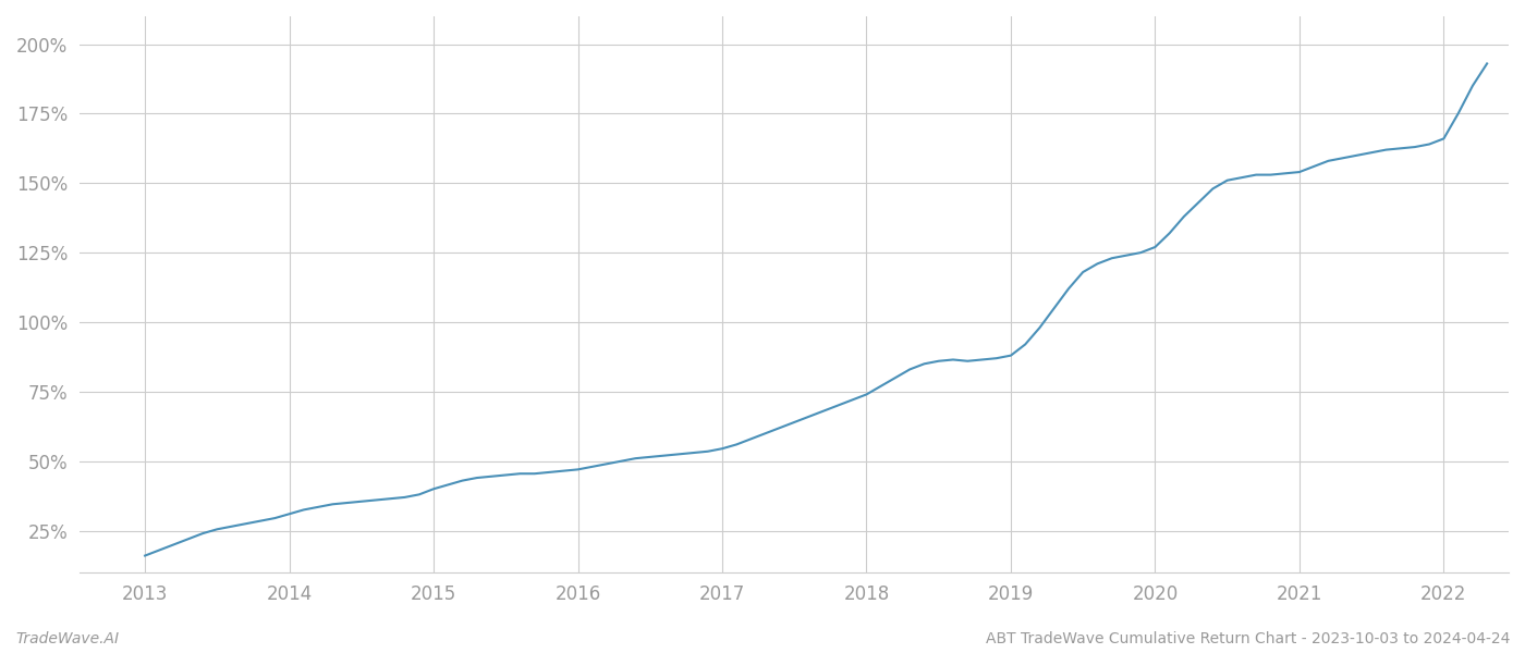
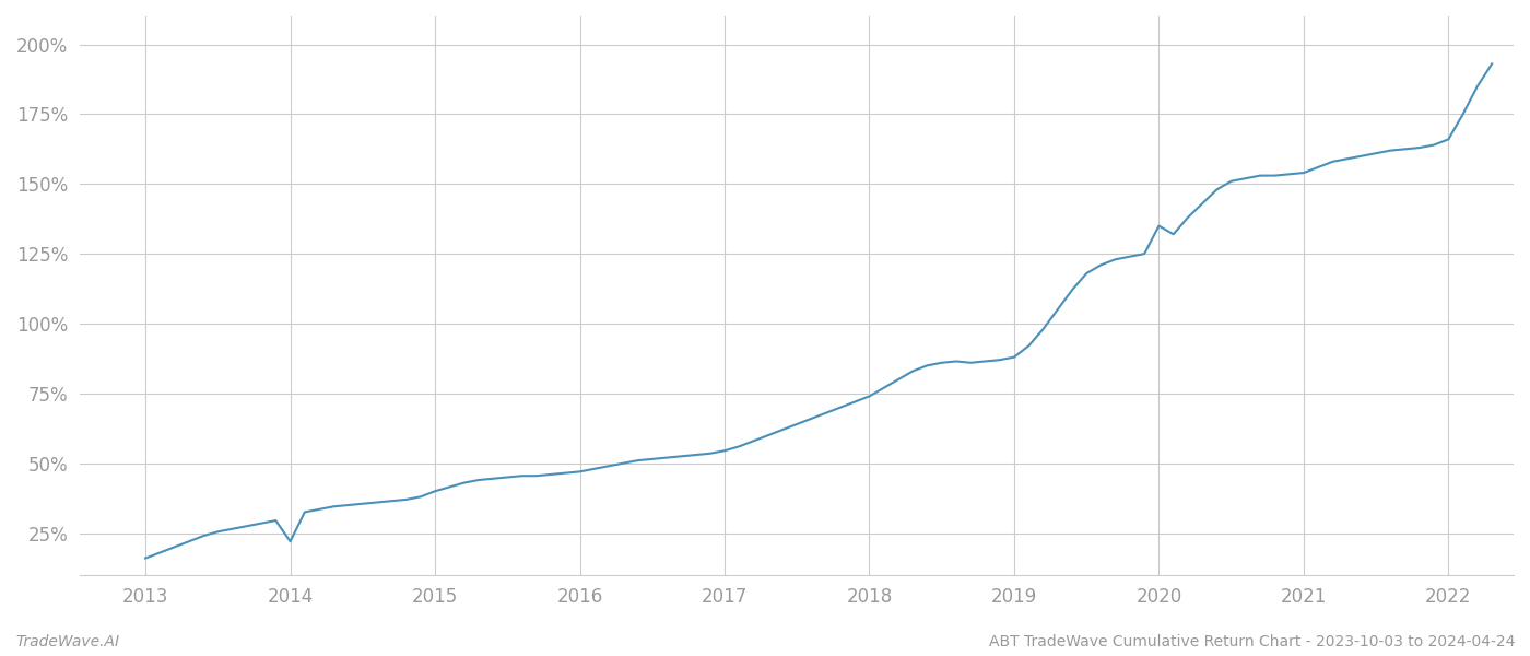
2014: 31.0% -> 22.0%
2020: 127.0% -> 135.0%
